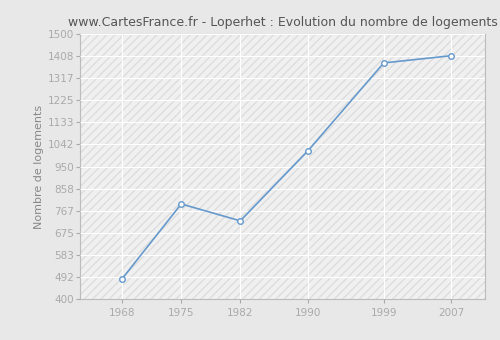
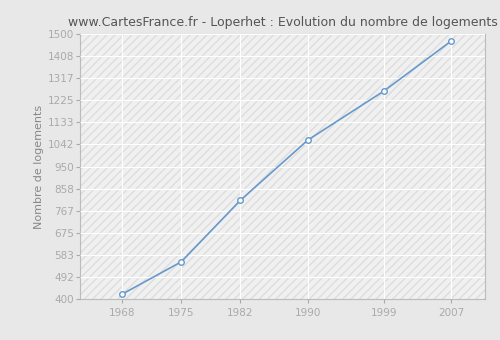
1968: 485 -> 421
1975: 795 -> 555
1982: 725 -> 810
1990: 1015 -> 1060
1999: 1380 -> 1263
2007: 1410 -> 1471
